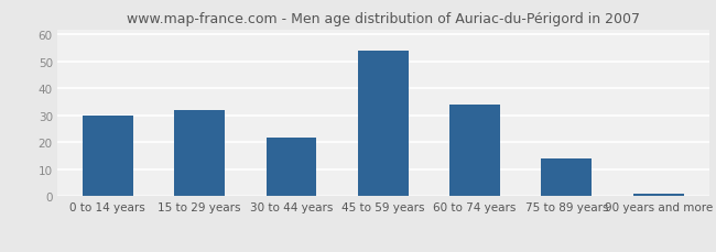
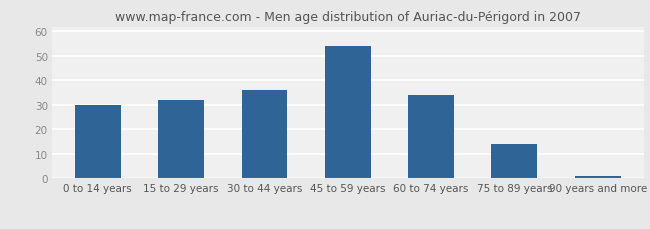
30 to 44 years: 22 -> 36
